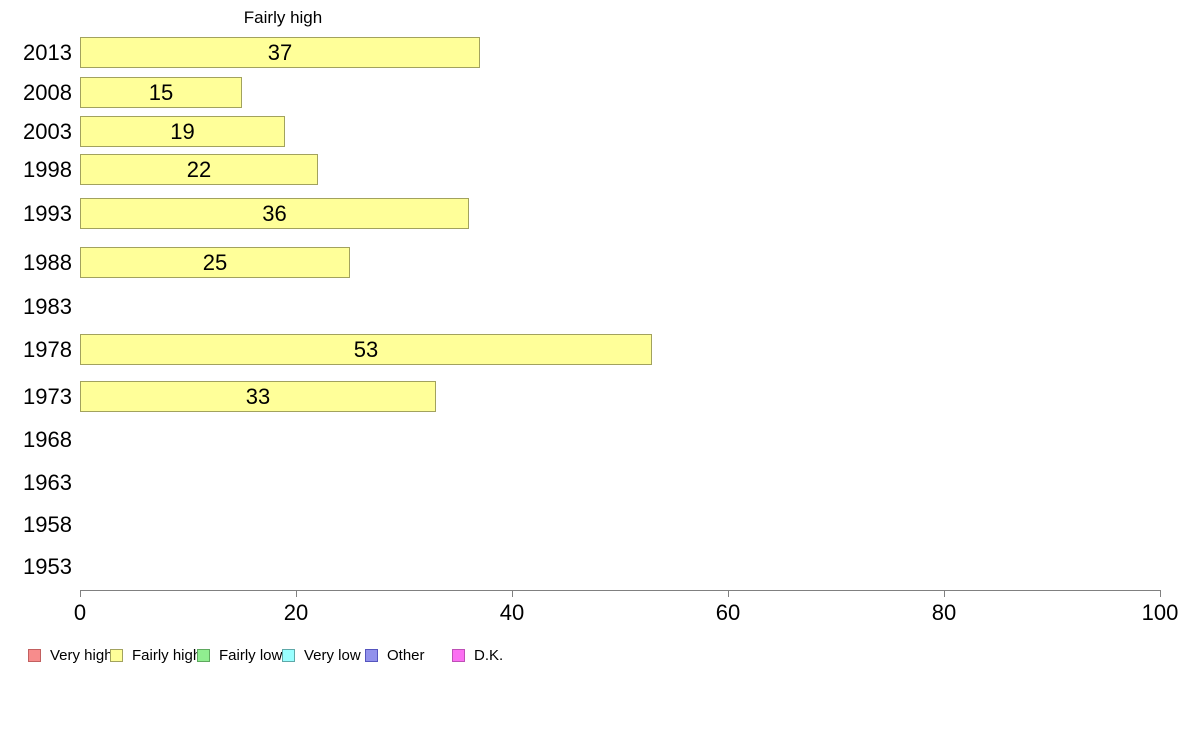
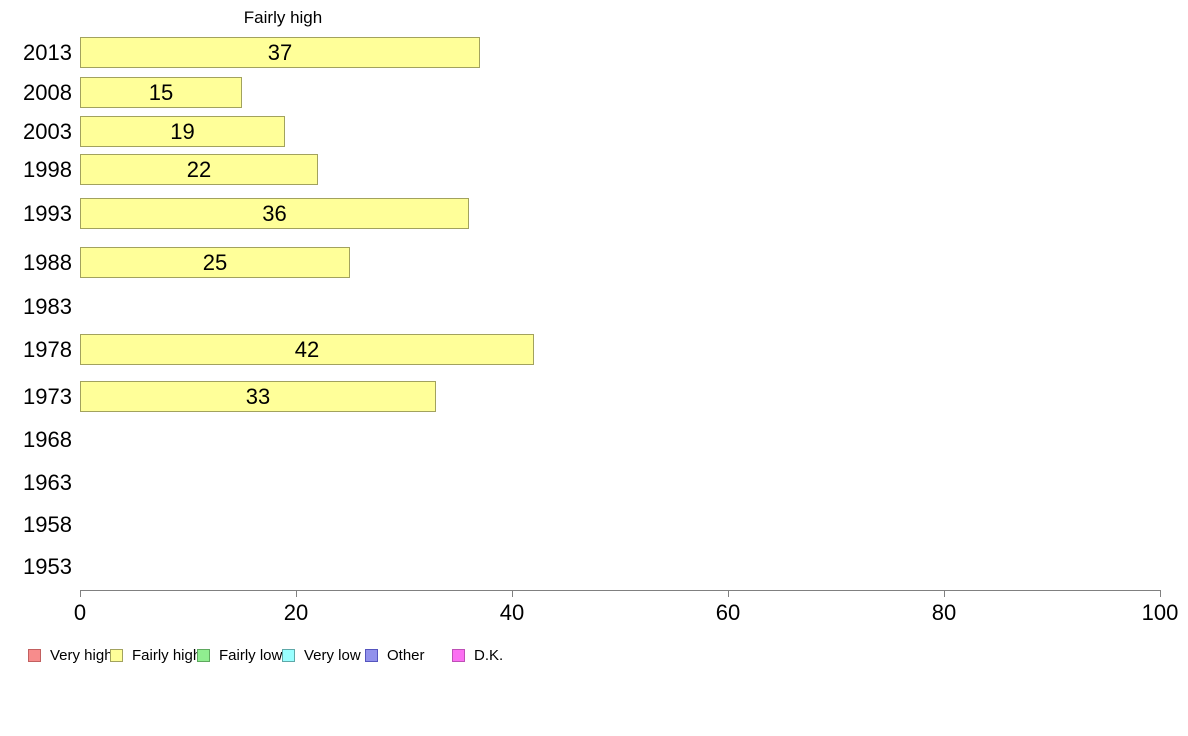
1978: 53 -> 42
